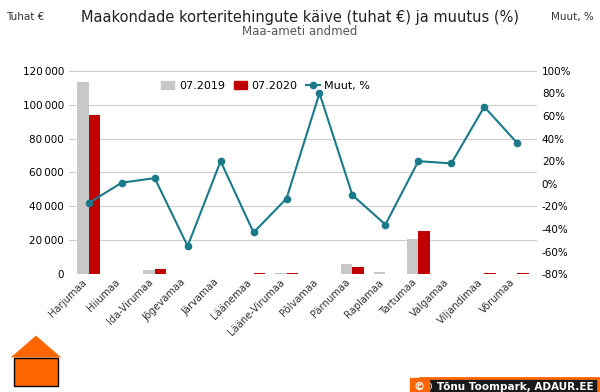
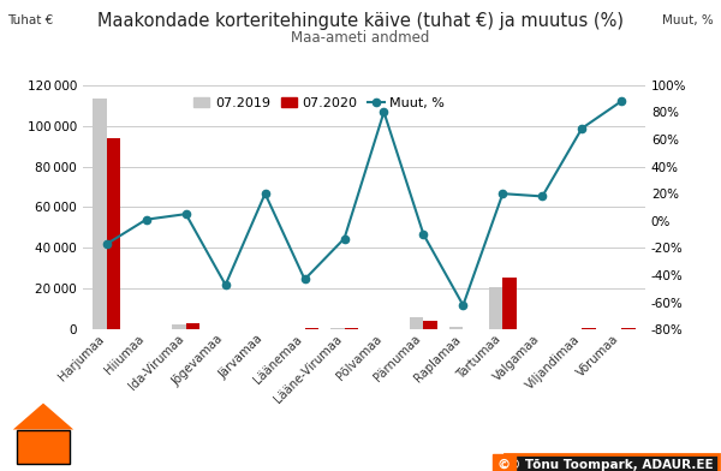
Muut, %/Jõgevamaa: -55% -> -47%
Muut, %/Raplamaa: -36% -> -62%
Muut, %/Võrumaa: 36% -> 88%
